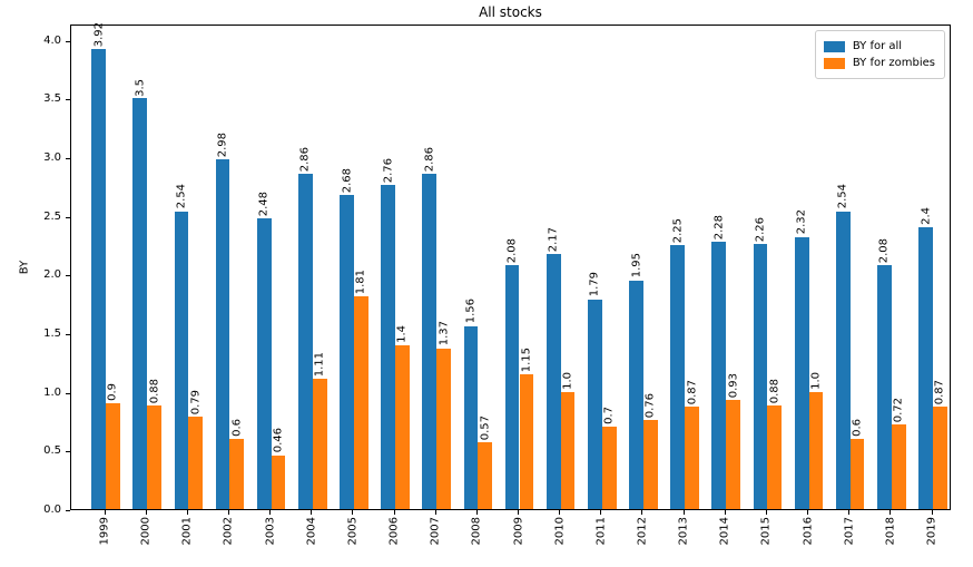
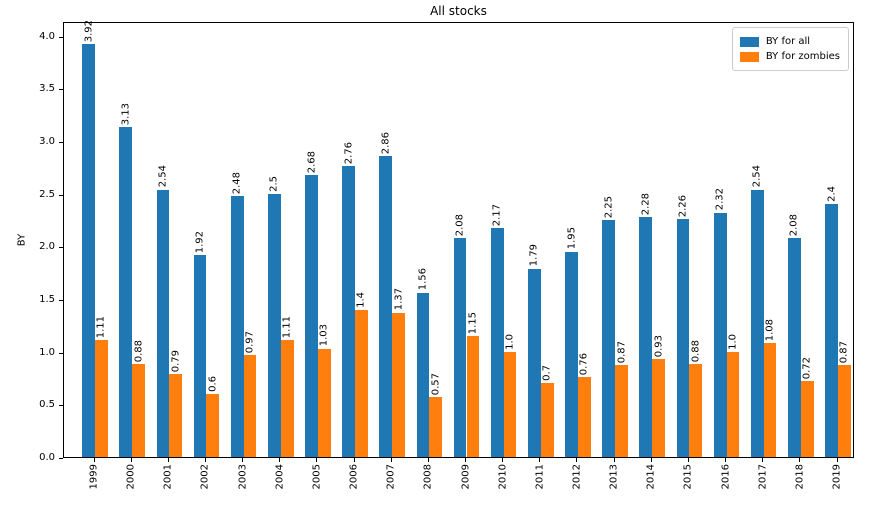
BY for zombies/1999: 0.9 -> 1.11
BY for all/2000: 3.5 -> 3.13
BY for all/2002: 2.98 -> 1.92
BY for zombies/2003: 0.46 -> 0.97
BY for all/2004: 2.86 -> 2.5
BY for zombies/2005: 1.81 -> 1.03
BY for zombies/2017: 0.6 -> 1.08
